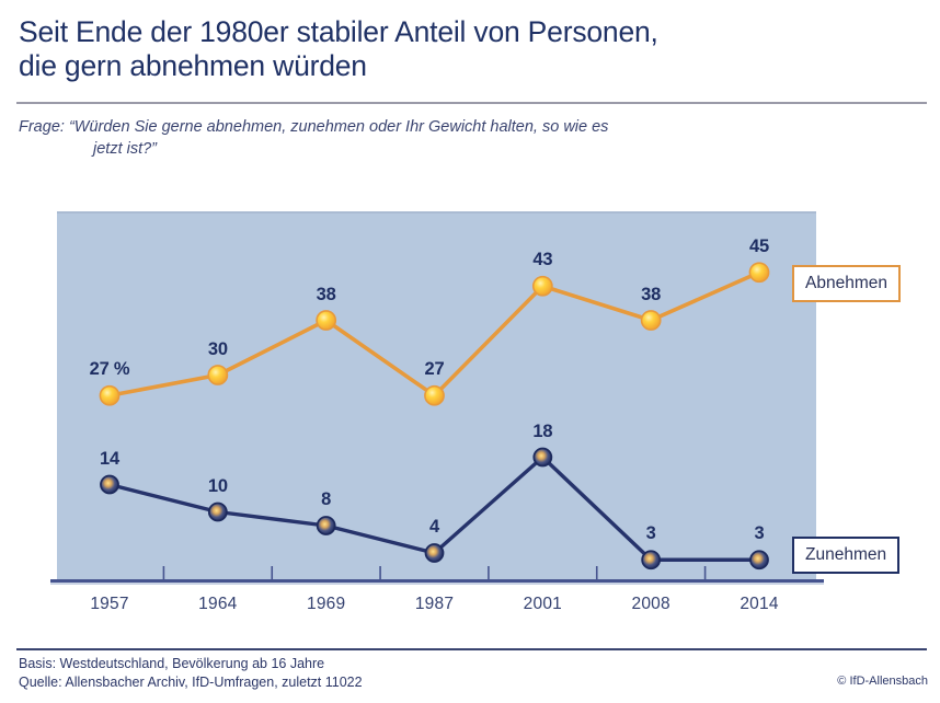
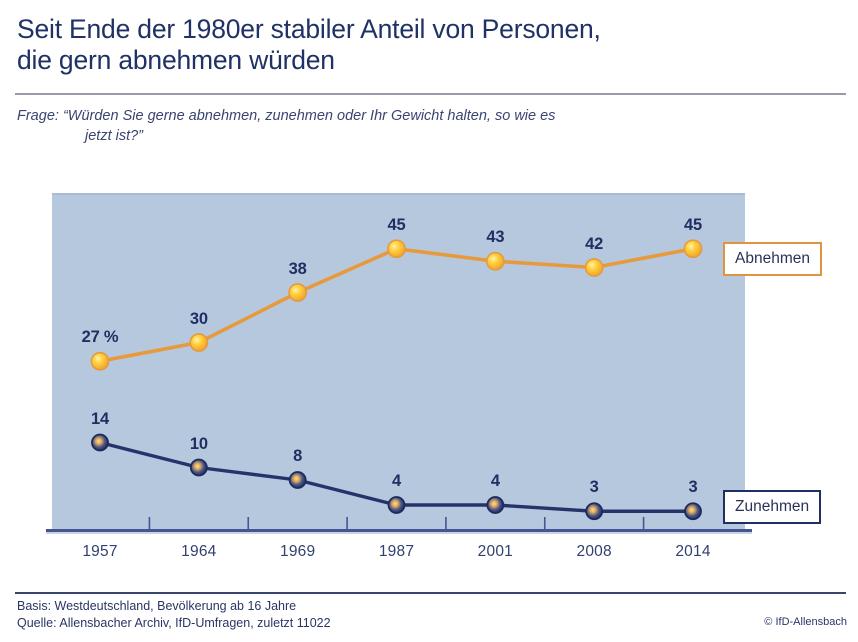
Abnehmen/1987: 27 -> 45
Zunehmen/2001: 18 -> 4
Abnehmen/2008: 38 -> 42
